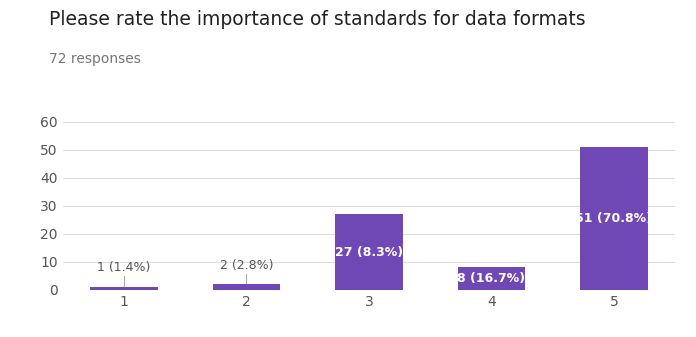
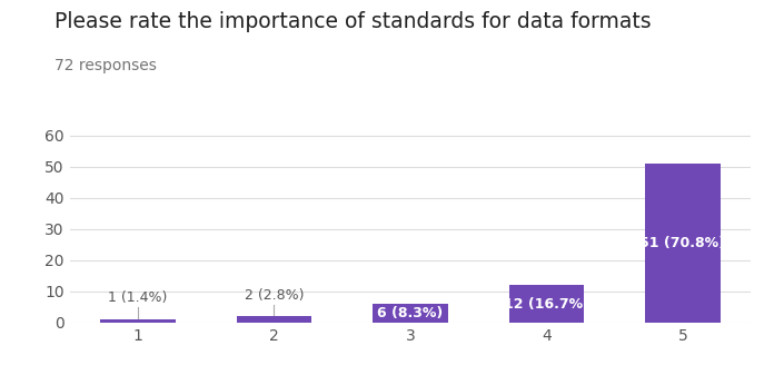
3: 27 -> 6
4: 8 -> 12
